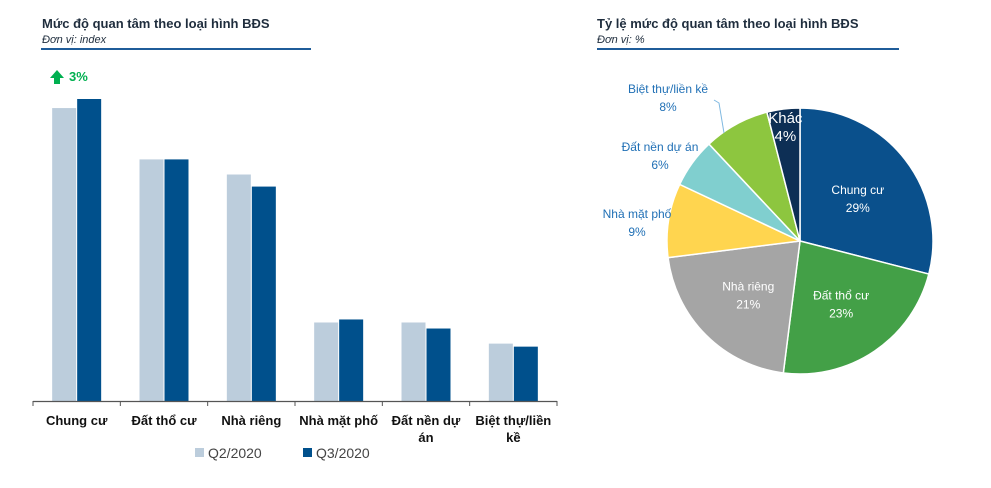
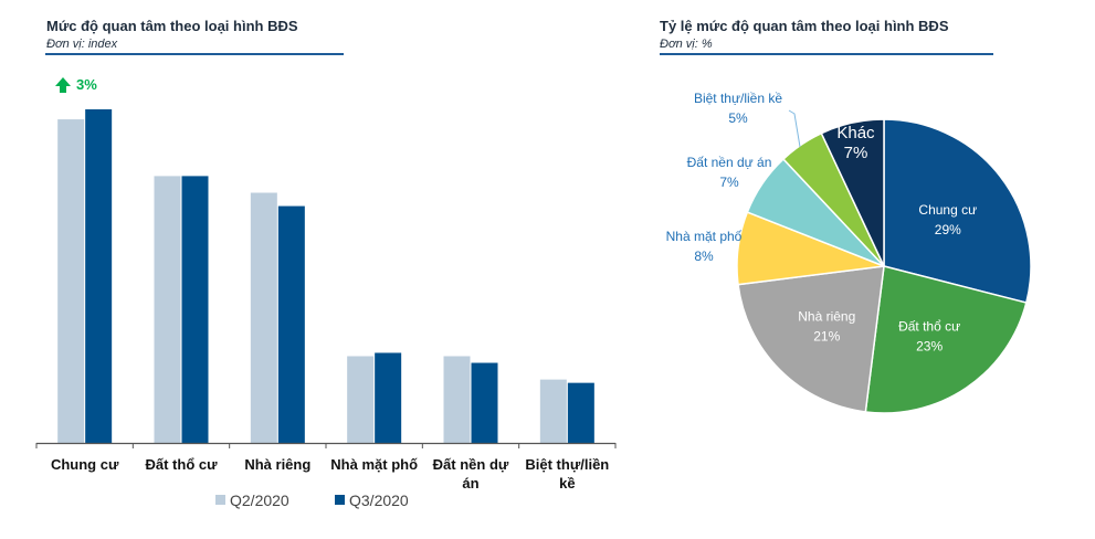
Tỷ lệ mức độ quan tâm theo loại hình BĐS/Nhà mặt phố: 9% -> 8%
Tỷ lệ mức độ quan tâm theo loại hình BĐS/Đất nền dự án: 6% -> 7%
Tỷ lệ mức độ quan tâm theo loại hình BĐS/Biệt thự/liền kề: 8% -> 5%
Tỷ lệ mức độ quan tâm theo loại hình BĐS/Khác: 4% -> 7%
